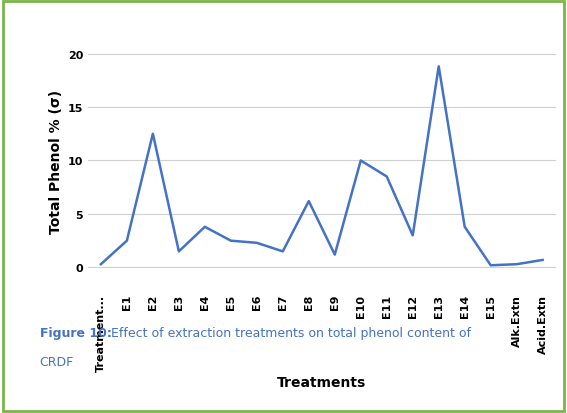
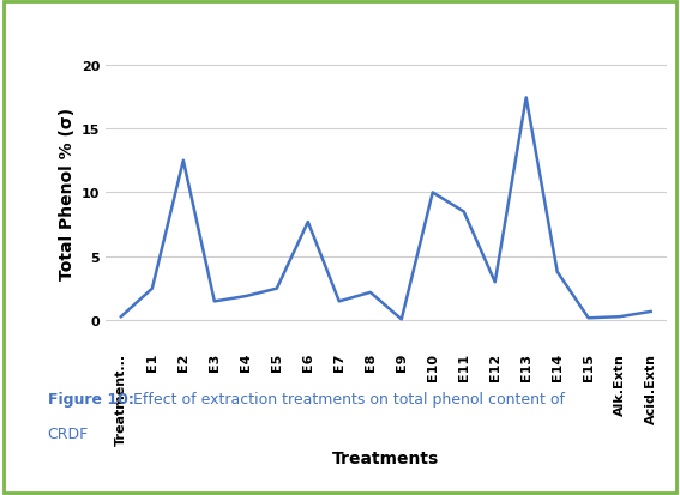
E4: 3.8 -> 1.9
E6: 2.3 -> 7.7
E8: 6.2 -> 2.2
E9: 1.2 -> 0.1
E13: 18.8 -> 17.4
